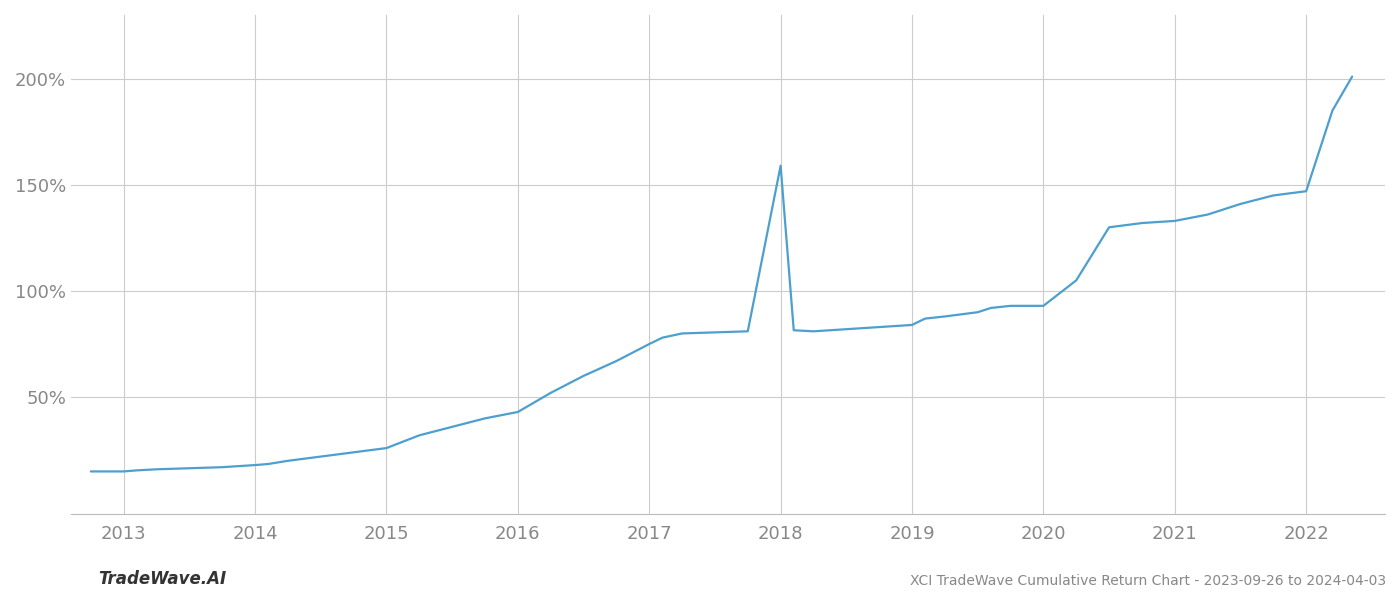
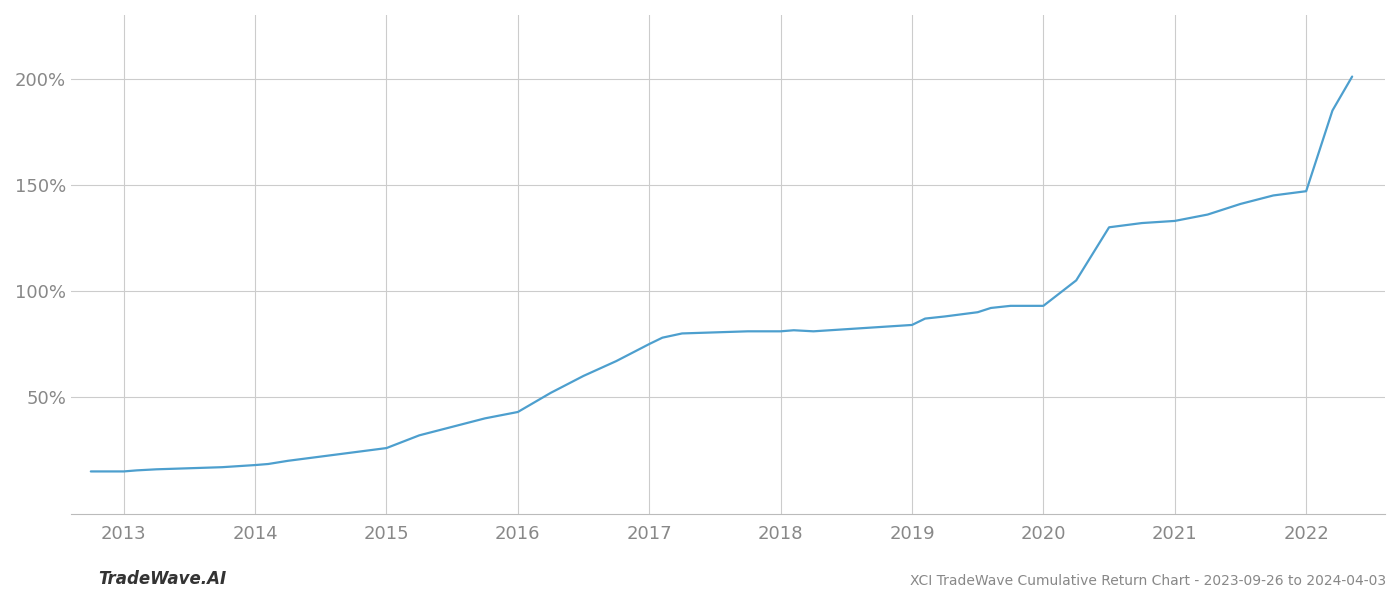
2018: 159.0% -> 81.0%
